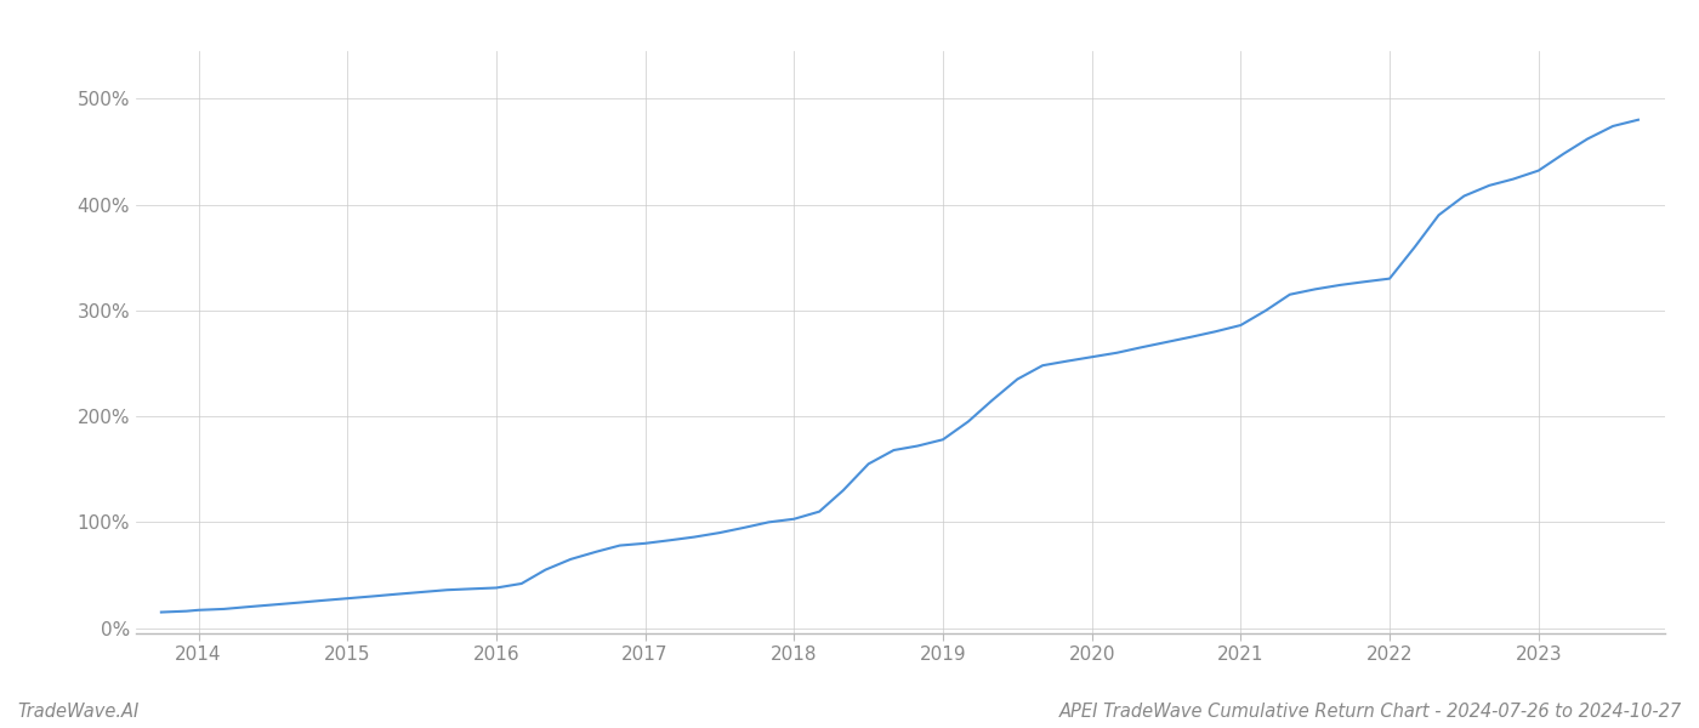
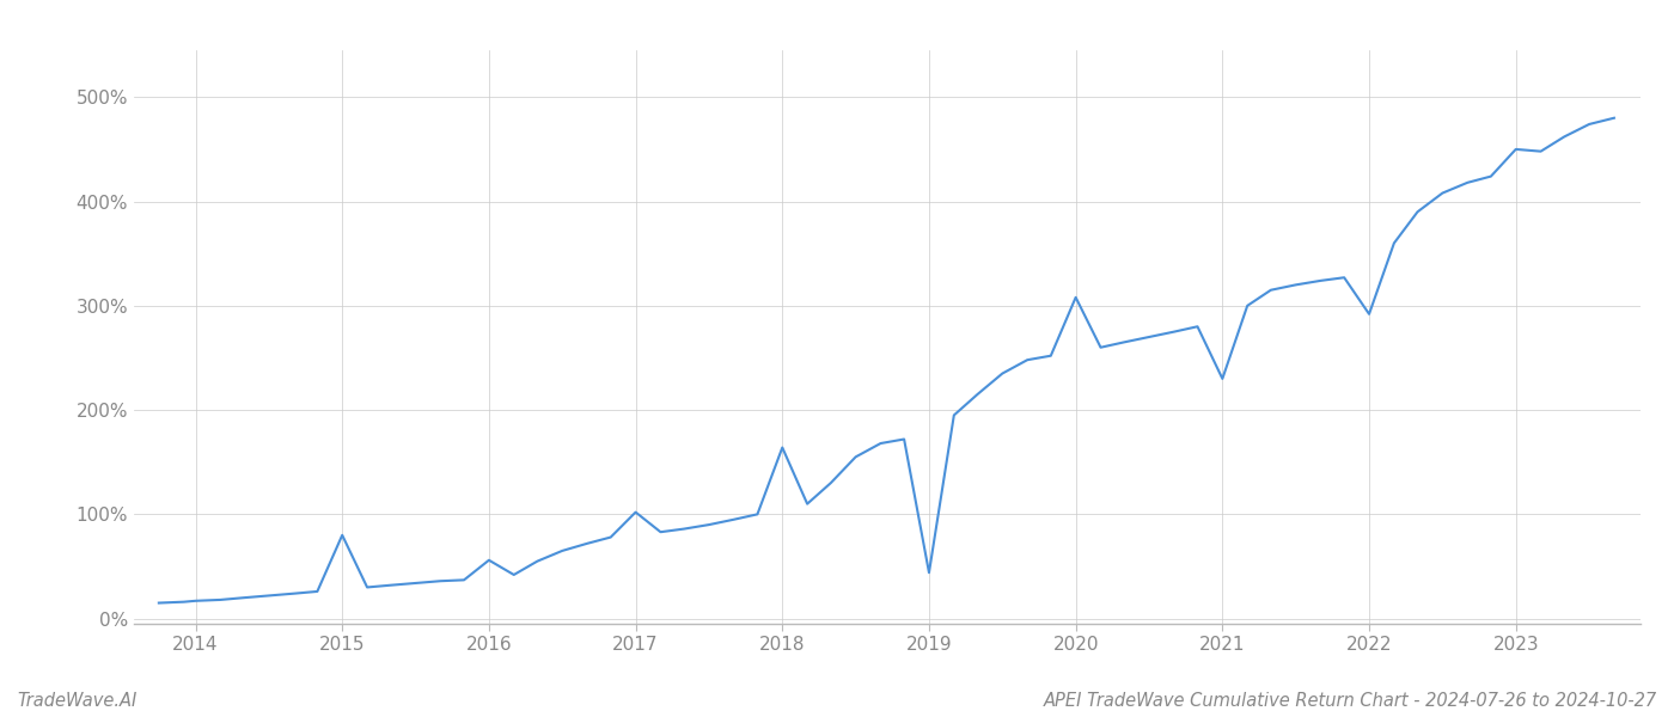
2015: 28% -> 80%
2016: 38% -> 56%
2017: 80% -> 102%
2018: 103% -> 164%
2019: 178% -> 44%
2020: 256% -> 308%
2021: 286% -> 230%
2022: 330% -> 292%
2023: 432% -> 450%
